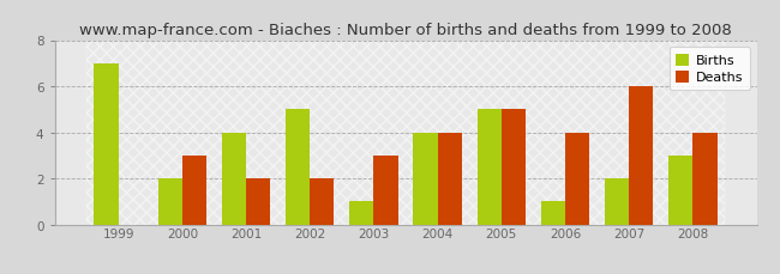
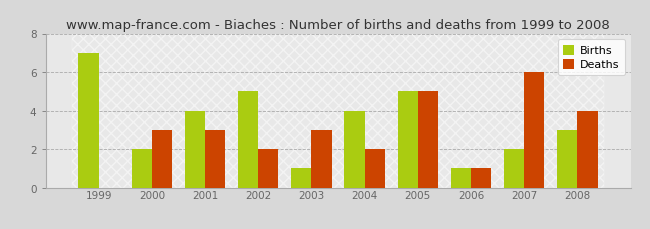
Deaths/2001: 2 -> 3
Deaths/2004: 4 -> 2
Deaths/2006: 4 -> 1
